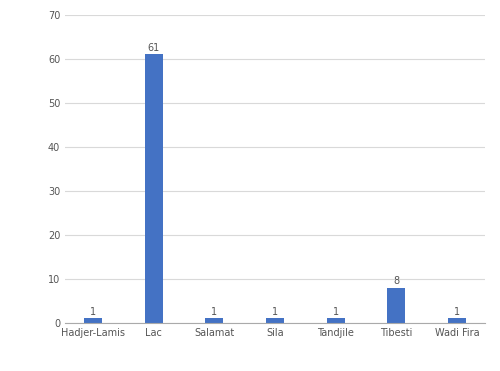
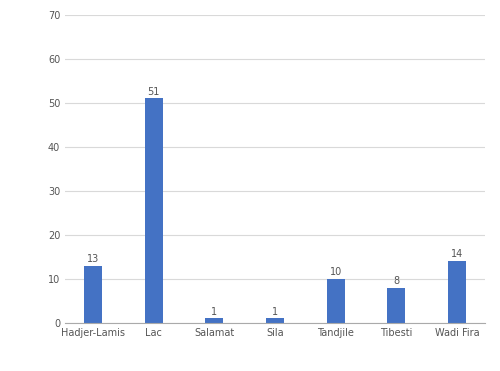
Hadjer-Lamis: 1 -> 13
Lac: 61 -> 51
Tandjile: 1 -> 10
Wadi Fira: 1 -> 14
